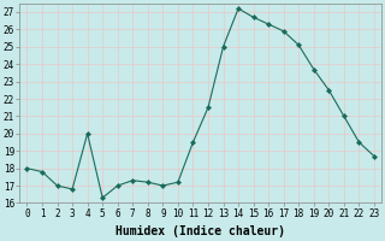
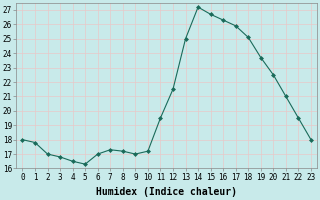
4: 20.0 -> 16.5
23: 18.7 -> 18.0
